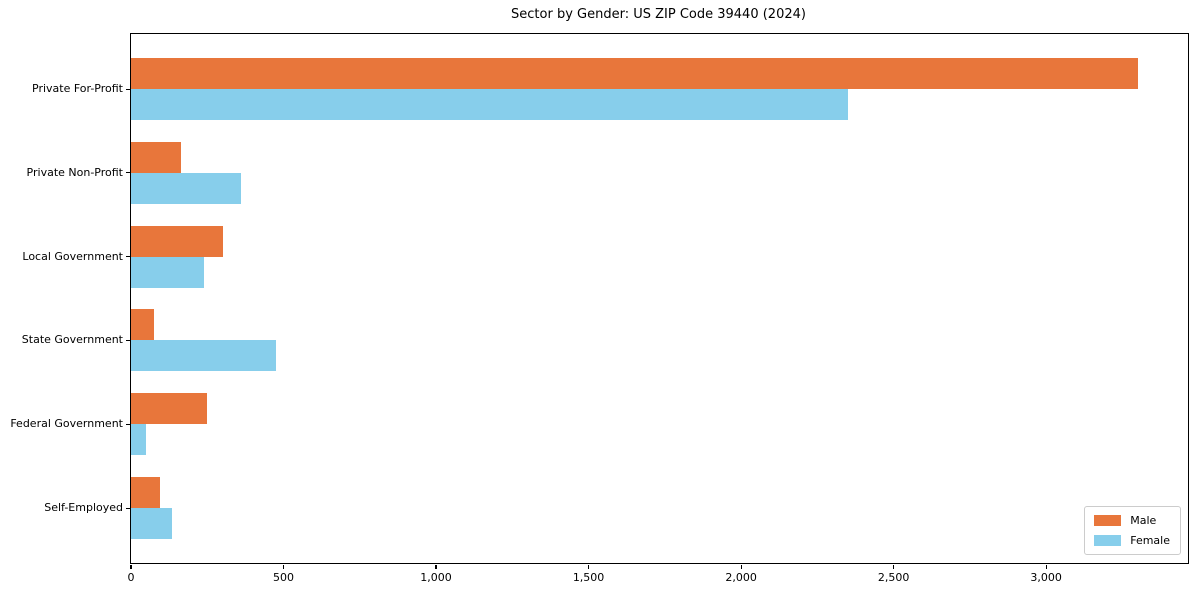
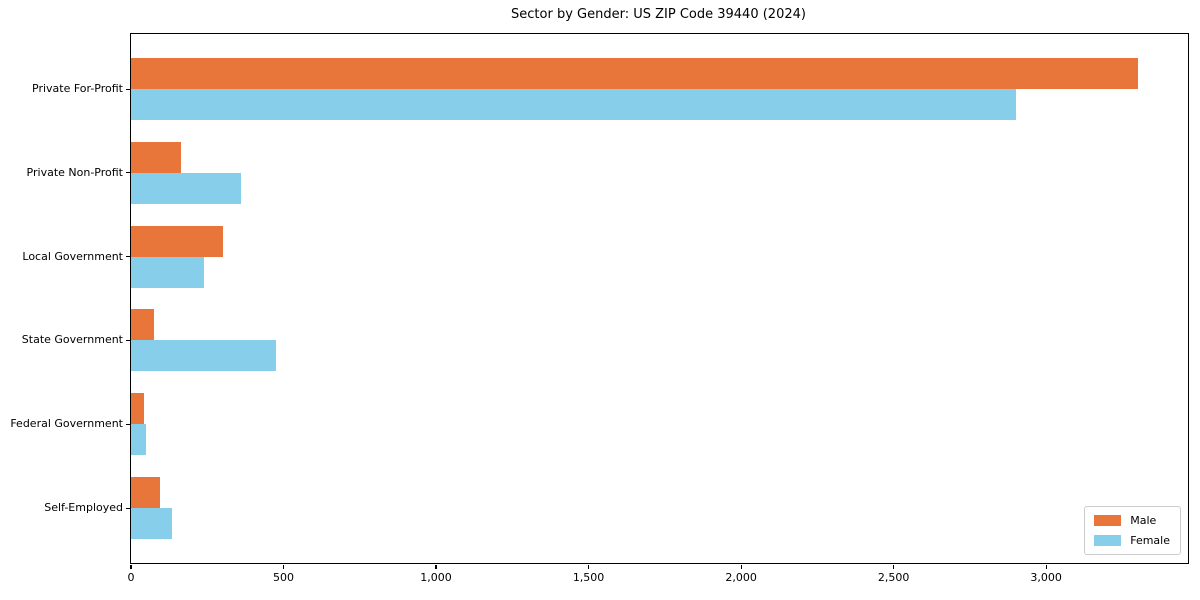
Female/Private For-Profit: 2350 -> 2900
Male/Federal Government: 250 -> 40
